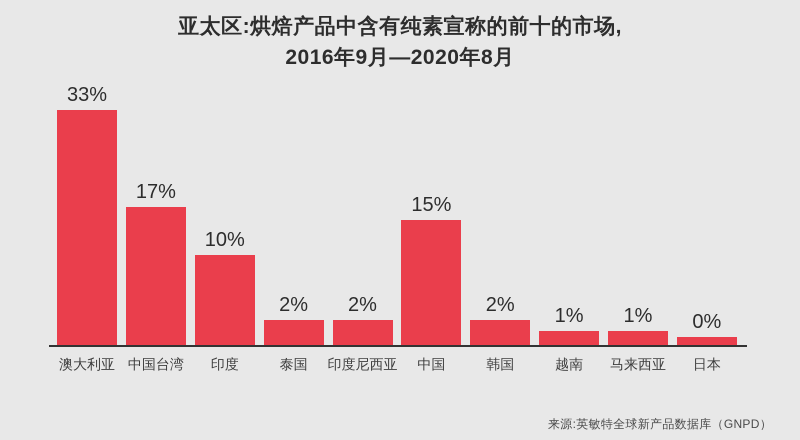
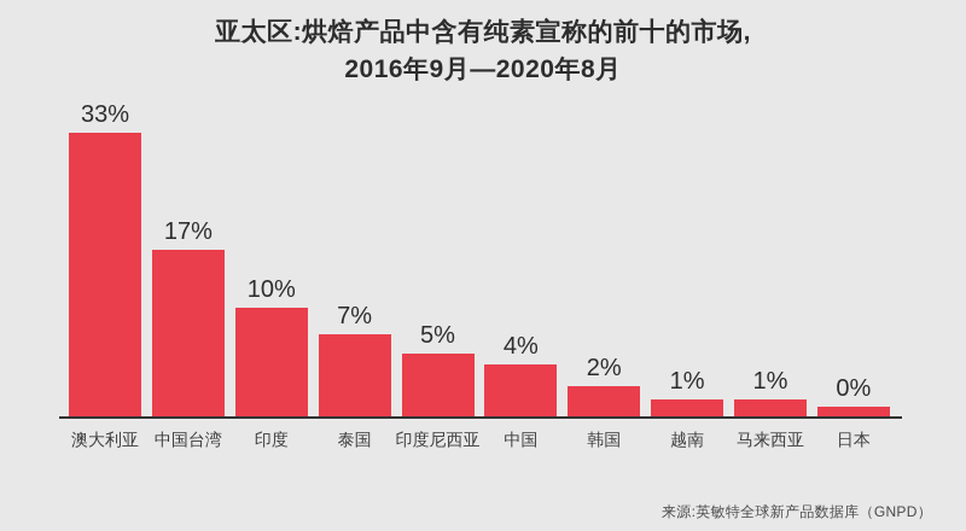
泰国: 2% -> 7%
印度尼西亚: 2% -> 5%
中国: 15% -> 4%
